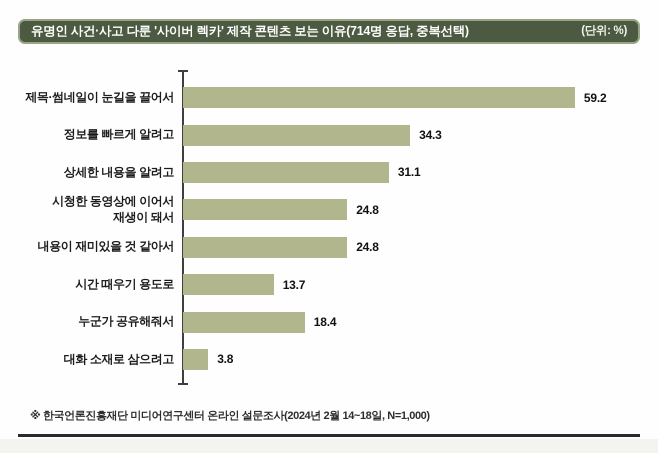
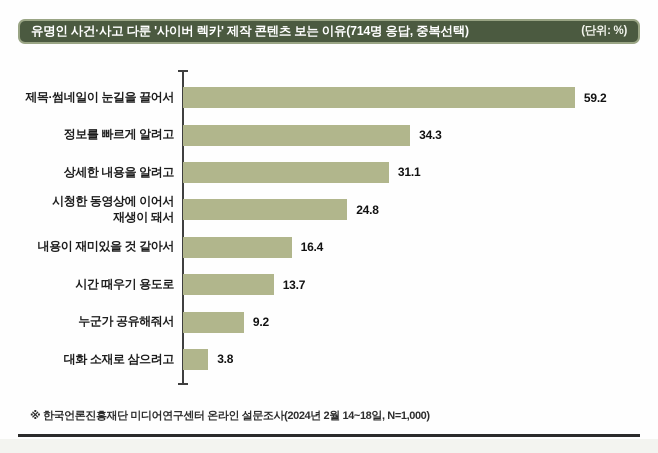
내용이 재미있을 것 같아서: 24.8 -> 16.4
누군가 공유해줘서: 18.4 -> 9.2
